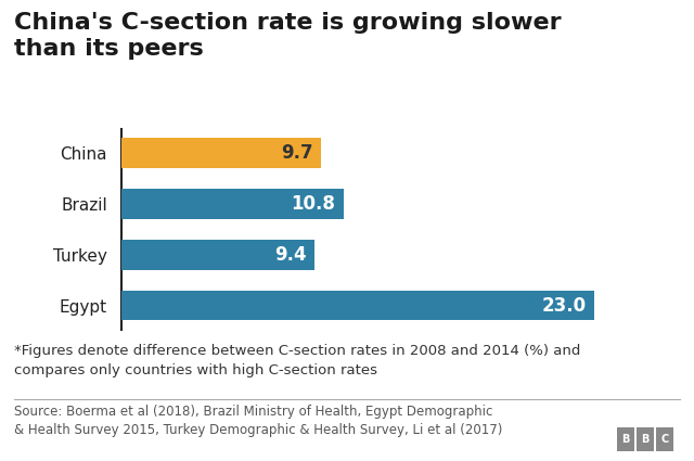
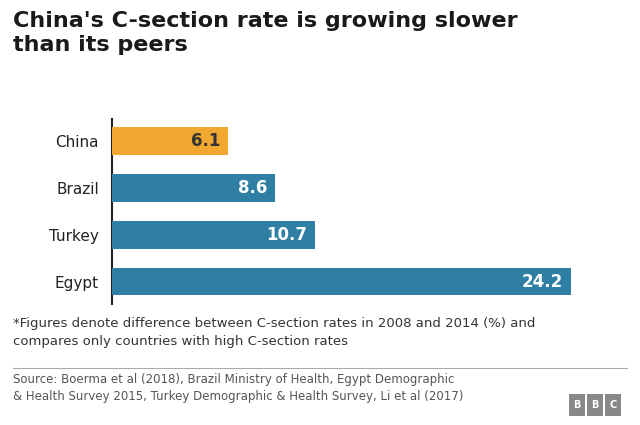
China: 9.7 -> 6.1
Brazil: 10.8 -> 8.6
Turkey: 9.4 -> 10.7
Egypt: 23.0 -> 24.2
